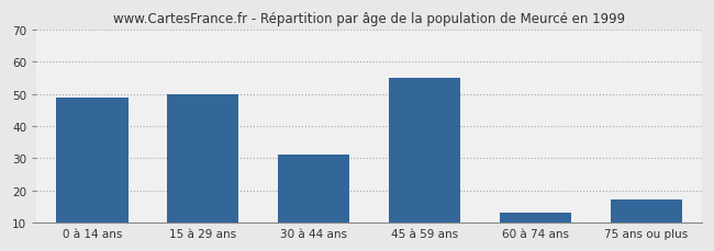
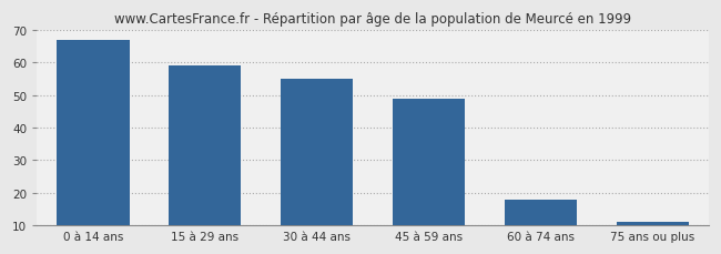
0 à 14 ans: 49 -> 67
15 à 29 ans: 50 -> 59
30 à 44 ans: 31 -> 55
45 à 59 ans: 55 -> 49
60 à 74 ans: 13 -> 18
75 ans ou plus: 17 -> 11
